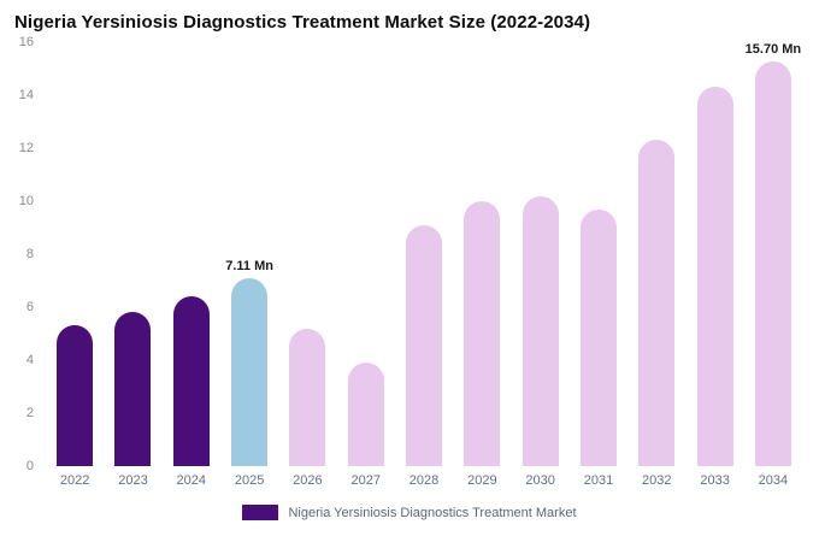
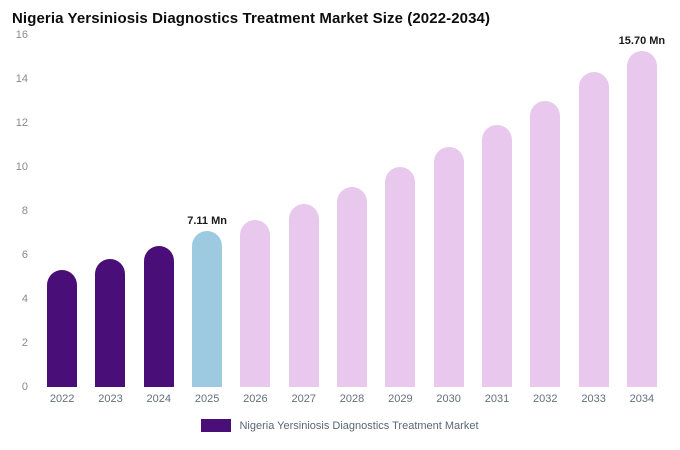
2026: 5.2 -> 7.6
2027: 3.9 -> 8.3
2030: 10.2 -> 10.9
2031: 9.7 -> 11.9
2032: 12.3 -> 13.0
